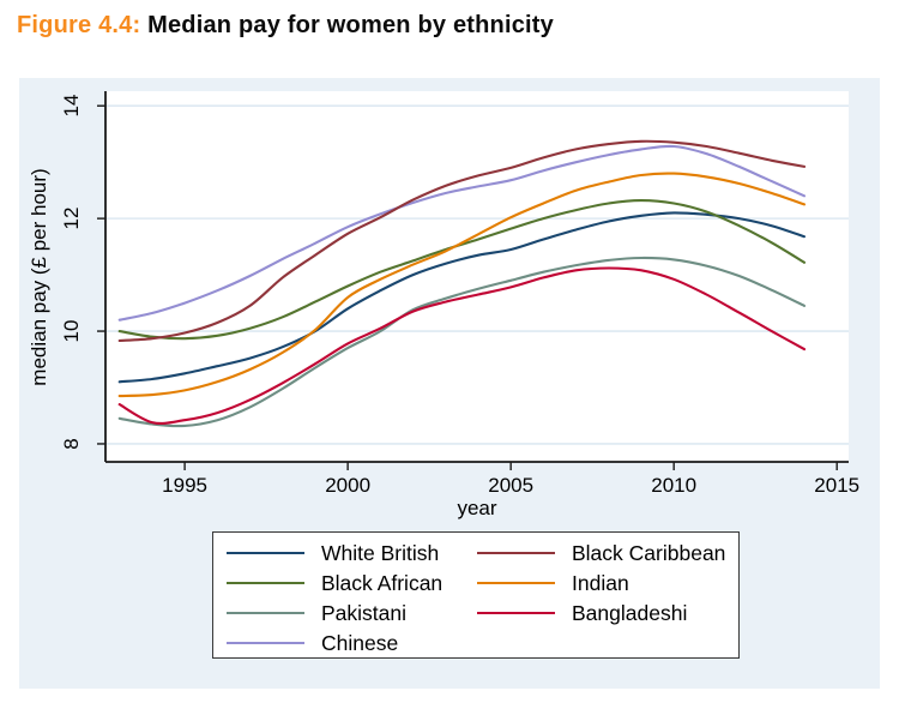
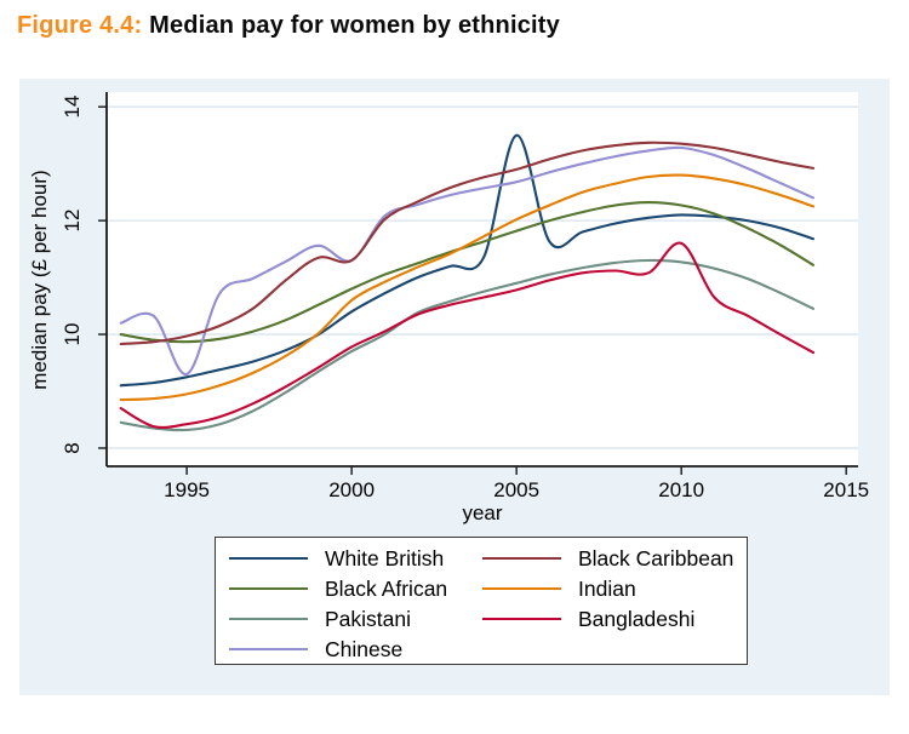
Chinese/1995: 10.5 -> 9.3
Chinese/2000: 11.8 -> 11.3
Black Caribbean/2000: 11.7 -> 11.3
White British/2005: 11.4 -> 13.5
Bangladeshi/2010: 10.9 -> 11.6
